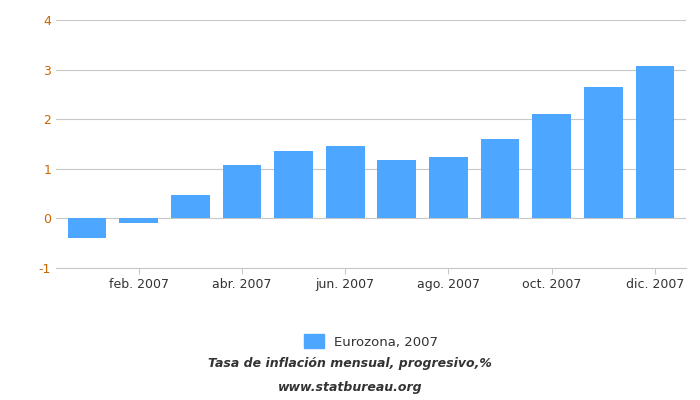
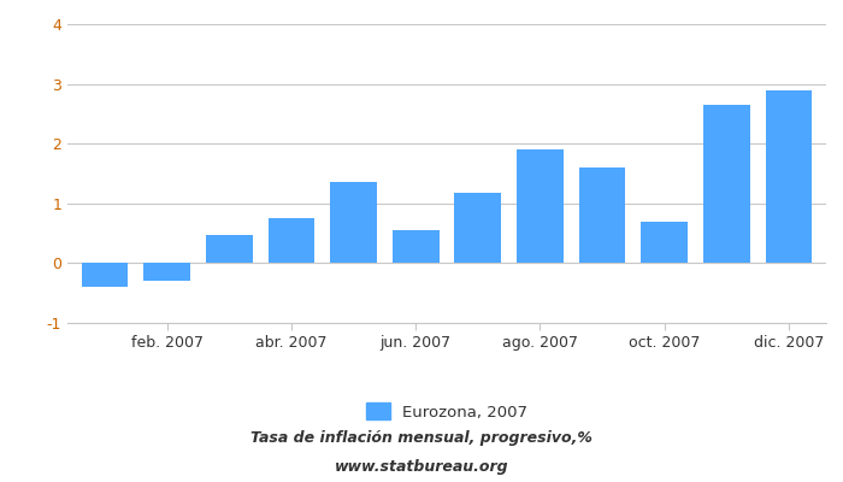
feb. 2007: -0.10 -> -0.30
abr. 2007: 1.08 -> 0.75
jun. 2007: 1.45 -> 0.55
ago. 2007: 1.23 -> 1.90
oct. 2007: 2.10 -> 0.70
dic. 2007: 3.08 -> 2.90
